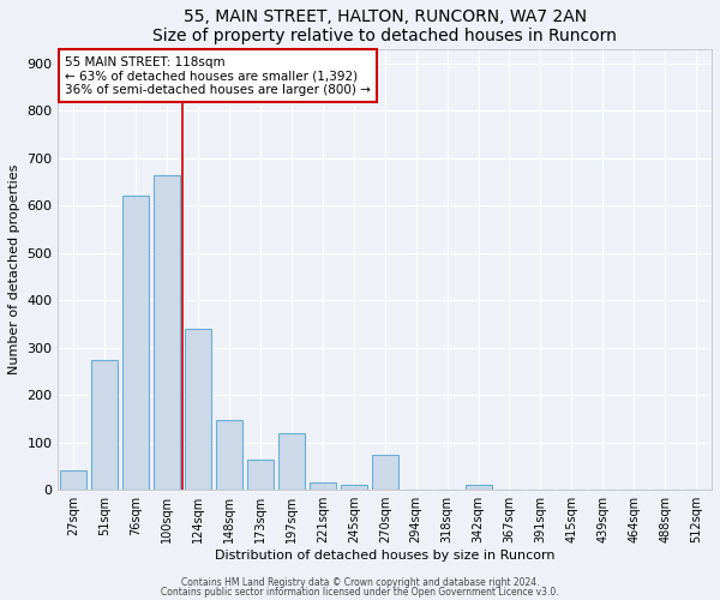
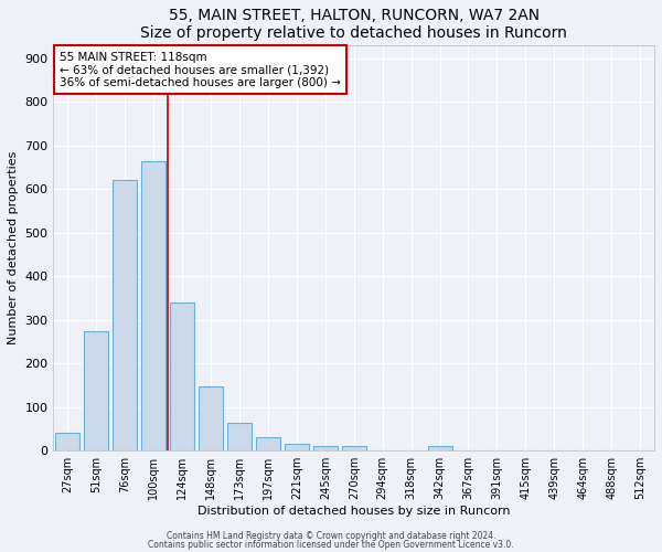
197sqm: 120 -> 30
270sqm: 75 -> 10
